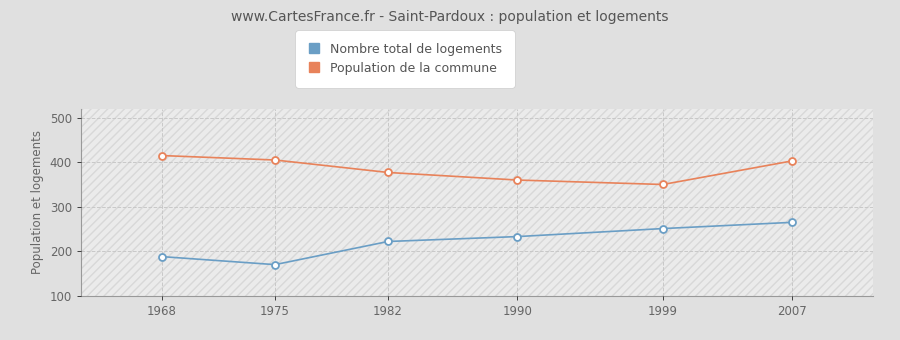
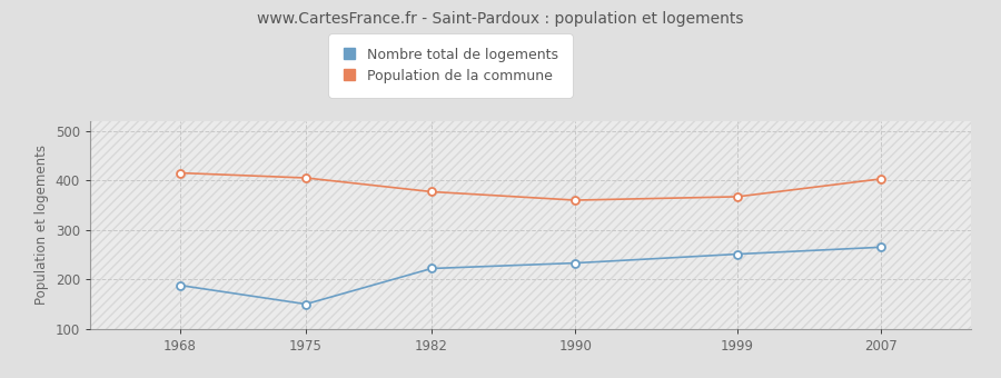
Nombre total de logements/1975: 170 -> 150
Population de la commune/1999: 350 -> 367
